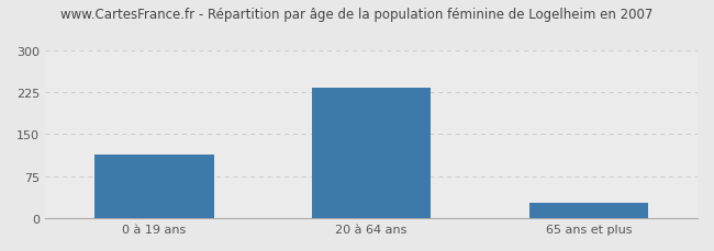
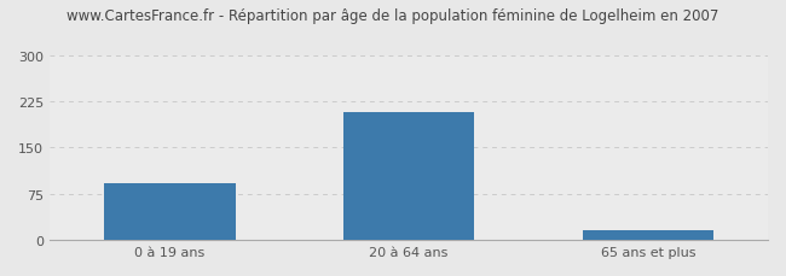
0 à 19 ans: 113 -> 92
20 à 64 ans: 232 -> 208
65 ans et plus: 28 -> 16
